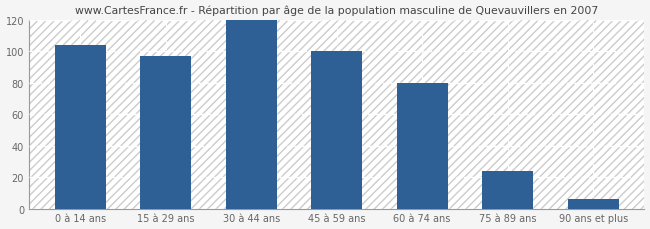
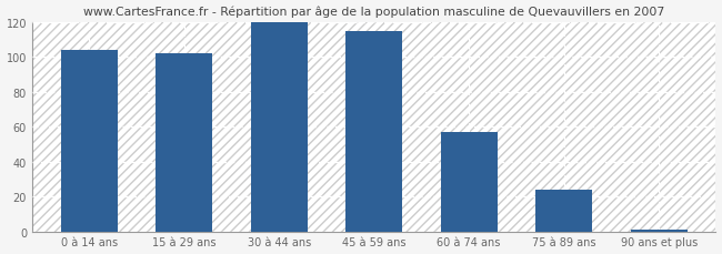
15 à 29 ans: 97 -> 102
45 à 59 ans: 100 -> 115
60 à 74 ans: 80 -> 57
90 ans et plus: 6 -> 1
